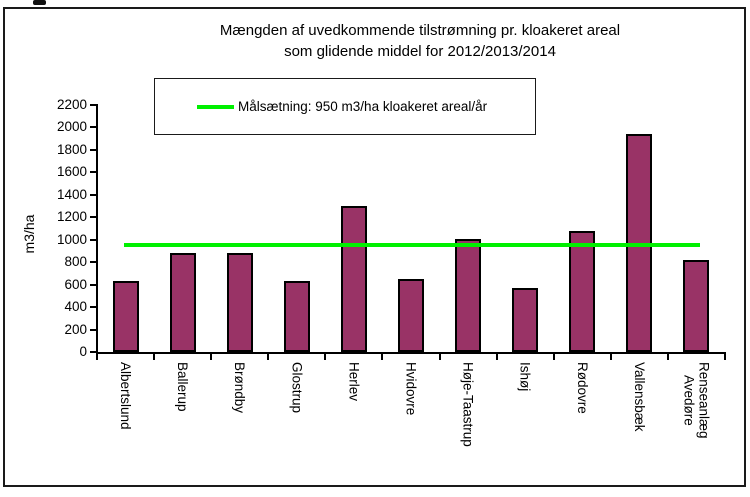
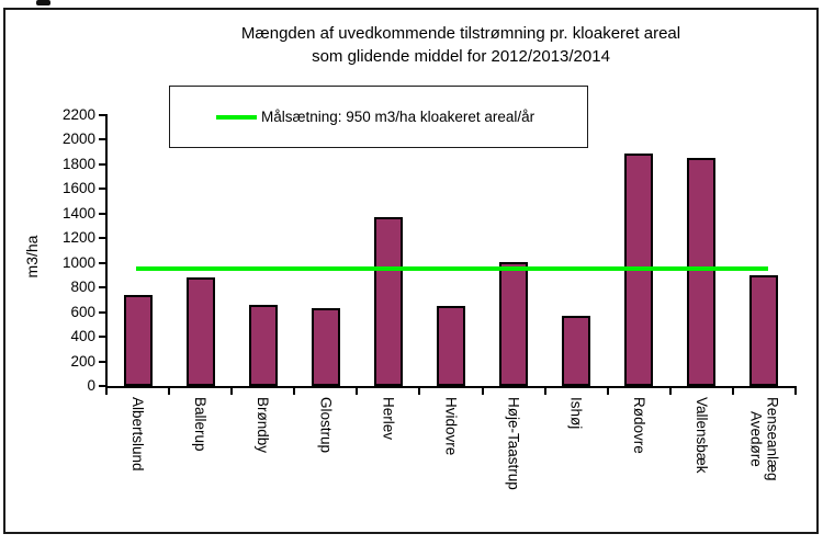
Albertslund: 630 -> 740
Brøndby: 880 -> 660
Herlev: 1300 -> 1370
Rødovre: 1080 -> 1890
Vallensbæk: 1940 -> 1850
Renseanlæg Avedøre: 820 -> 900
